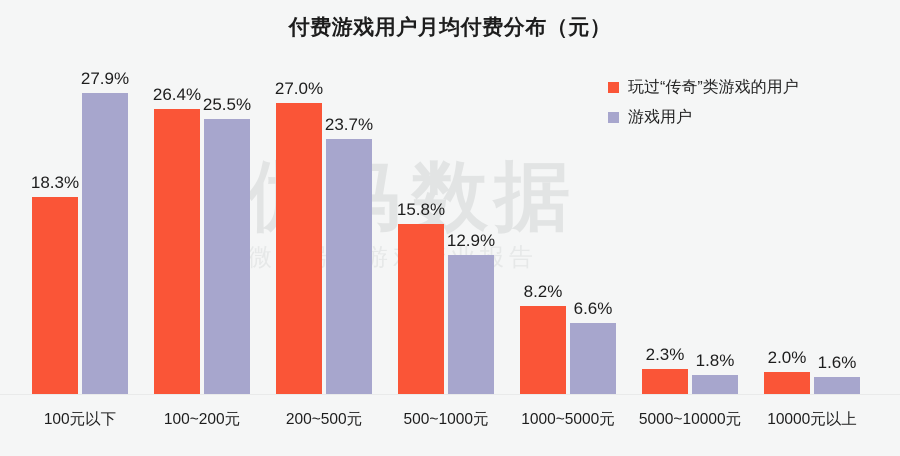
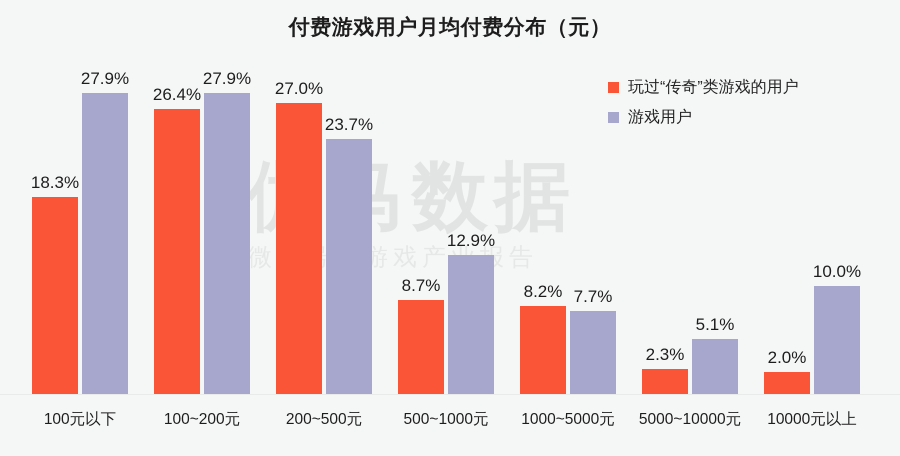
游戏用户/100~200元: 25.5% -> 27.9%
玩过“传奇”类游戏的用户/500~1000元: 15.8% -> 8.7%
游戏用户/1000~5000元: 6.6% -> 7.7%
游戏用户/5000~10000元: 1.8% -> 5.1%
游戏用户/10000元以上: 1.6% -> 10.0%
